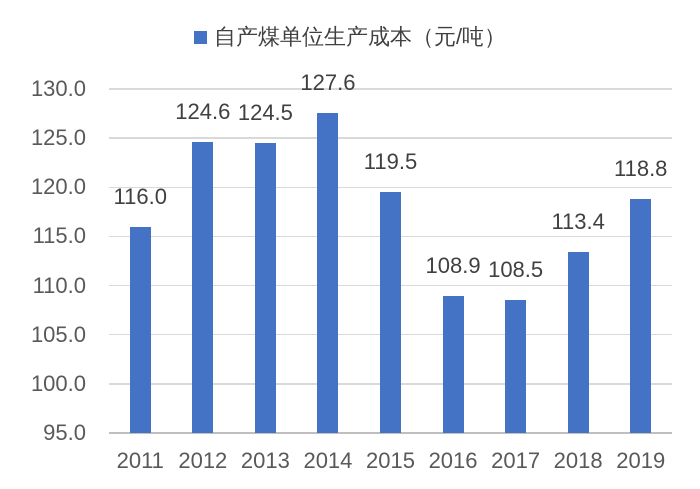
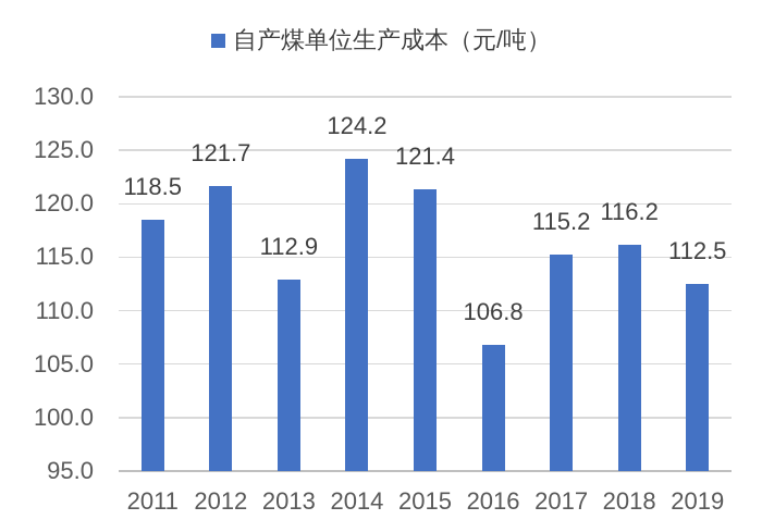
2011: 116.0 -> 118.5
2012: 124.6 -> 121.7
2013: 124.5 -> 112.9
2014: 127.6 -> 124.2
2015: 119.5 -> 121.4
2016: 108.9 -> 106.8
2017: 108.5 -> 115.2
2018: 113.4 -> 116.2
2019: 118.8 -> 112.5
